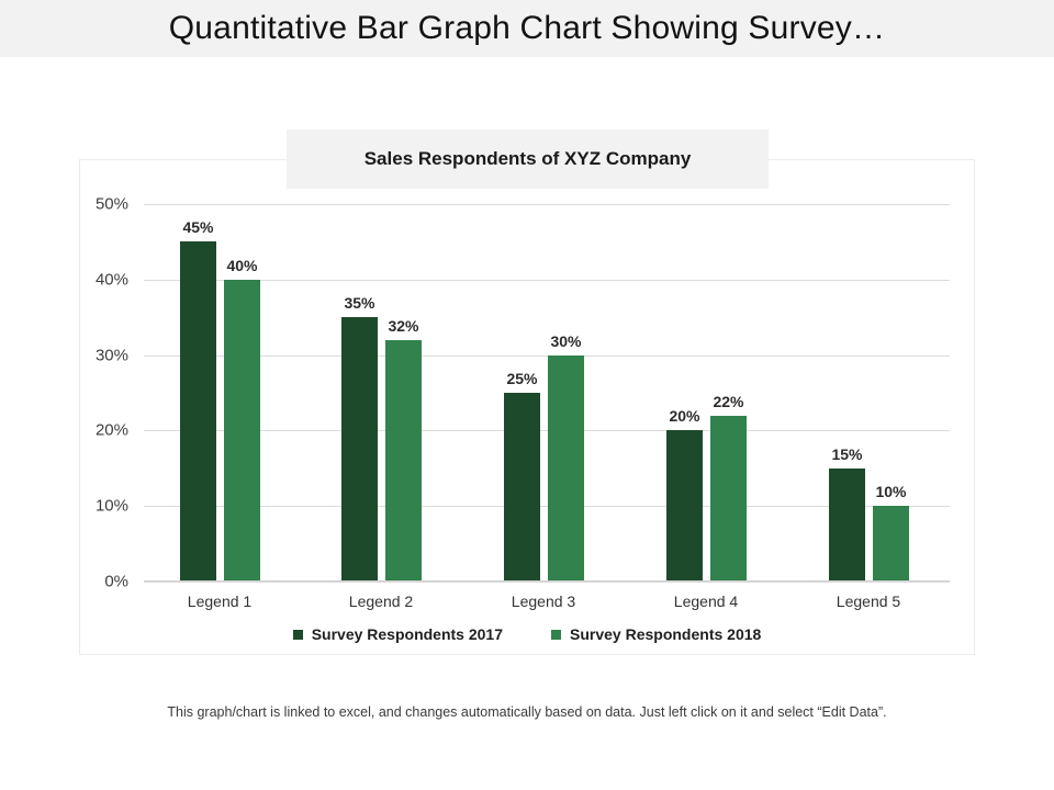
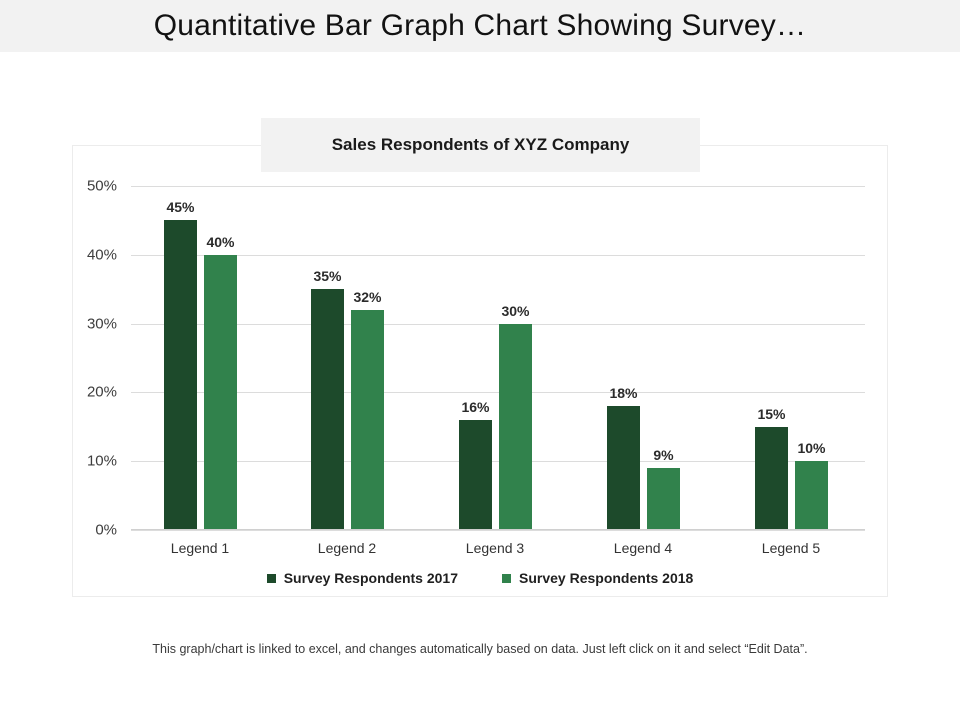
Survey Respondents 2017/Legend 3: 25% -> 16%
Survey Respondents 2017/Legend 4: 20% -> 18%
Survey Respondents 2018/Legend 4: 22% -> 9%
